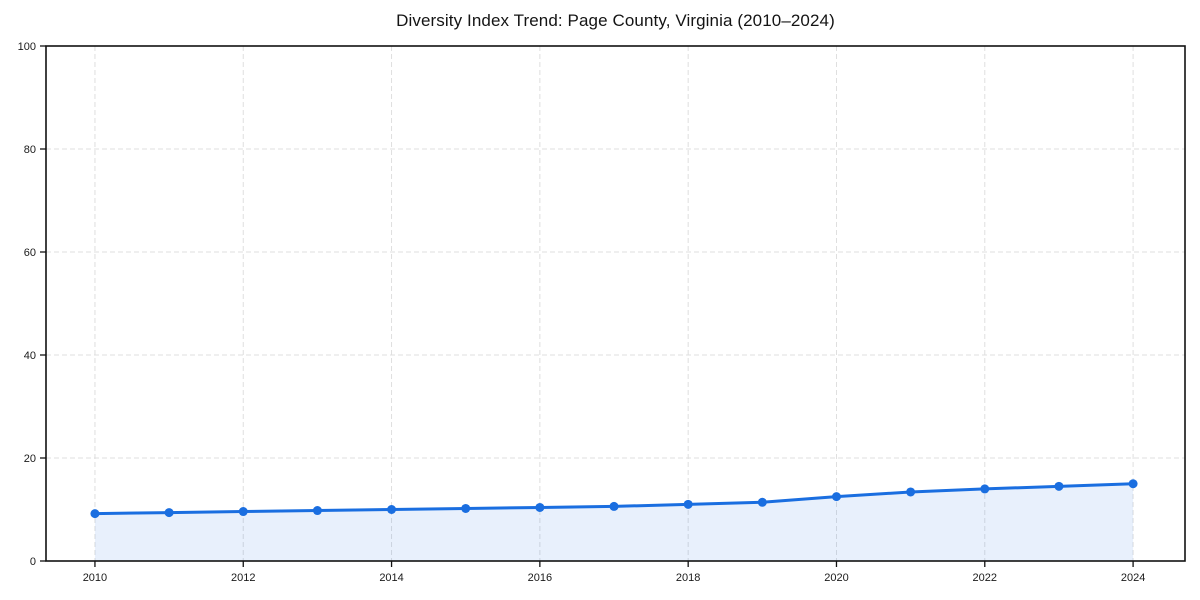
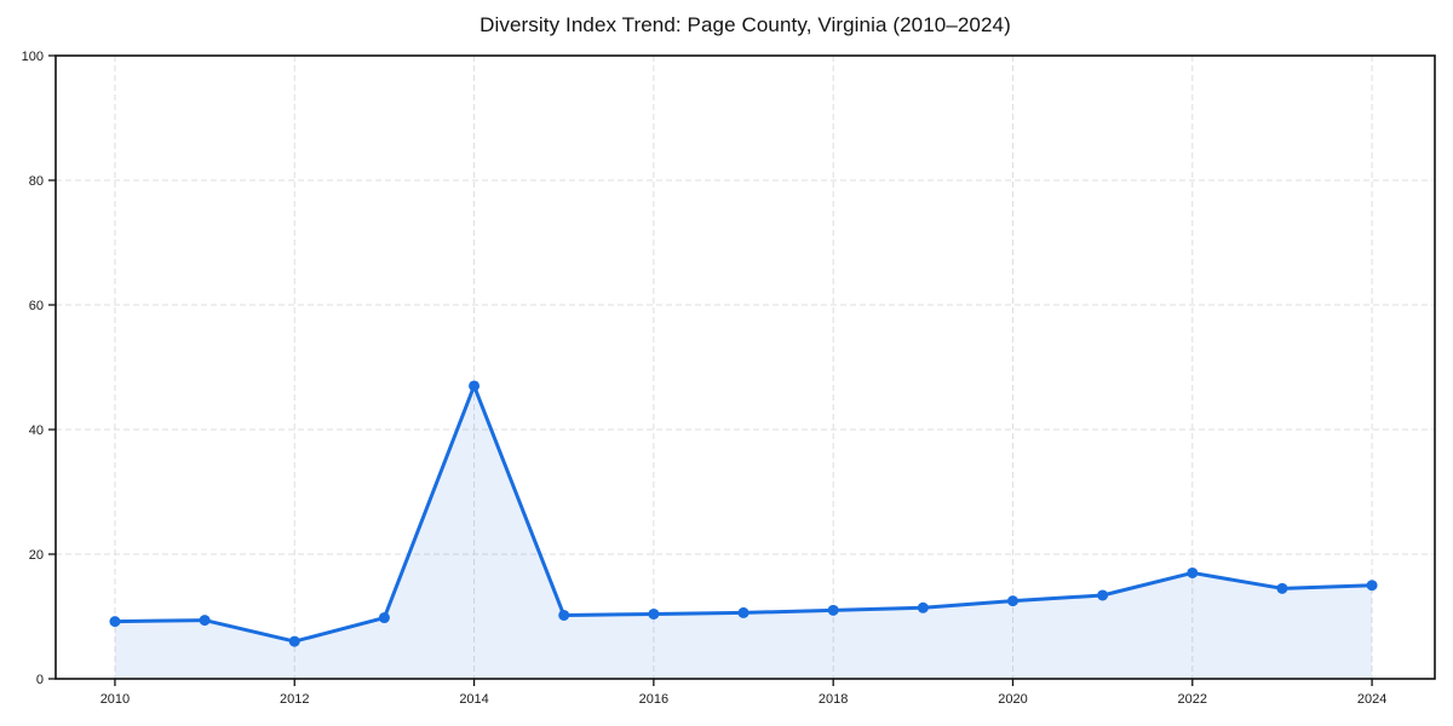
2012: 10 -> 6
2014: 10 -> 47
2022: 14 -> 17
